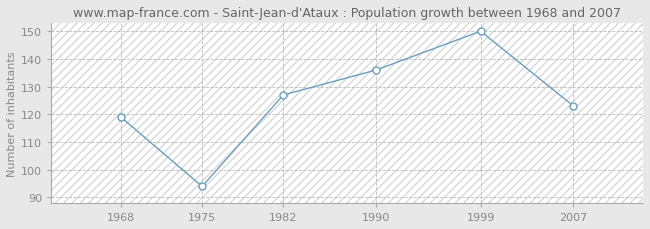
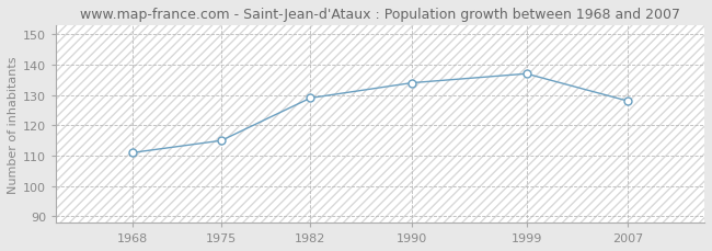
1968: 119 -> 111
1975: 94 -> 115
1982: 127 -> 129
1990: 136 -> 134
1999: 150 -> 137
2007: 123 -> 128
